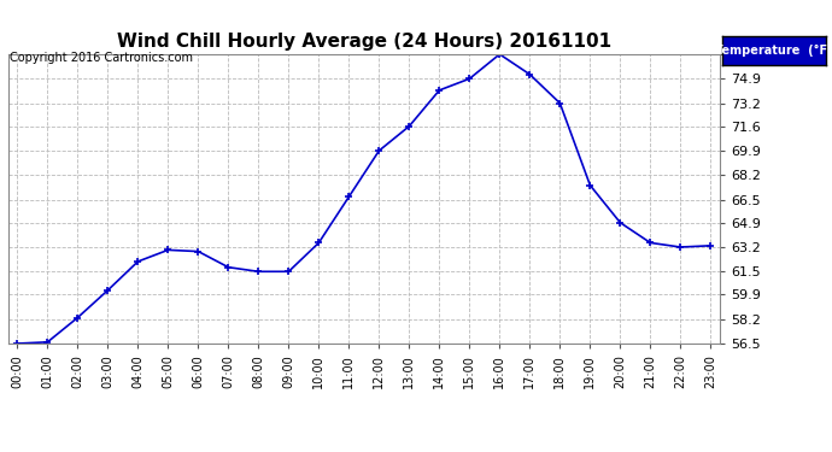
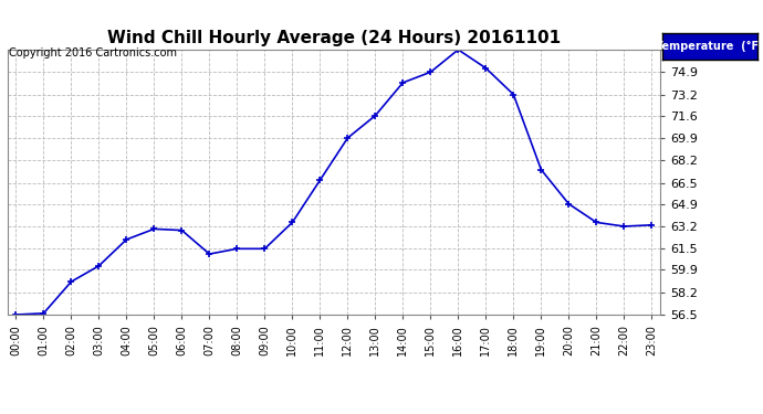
02:00: 58.3 -> 59.0
07:00: 61.8 -> 61.1
